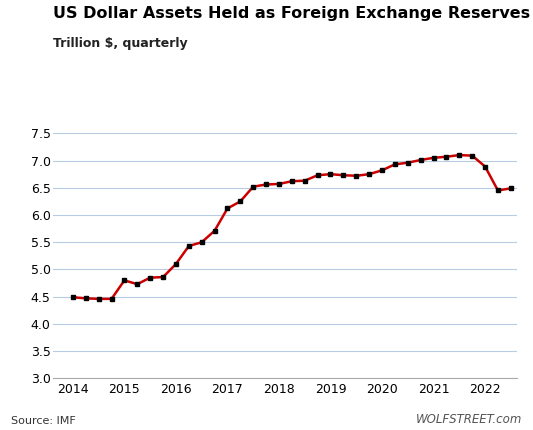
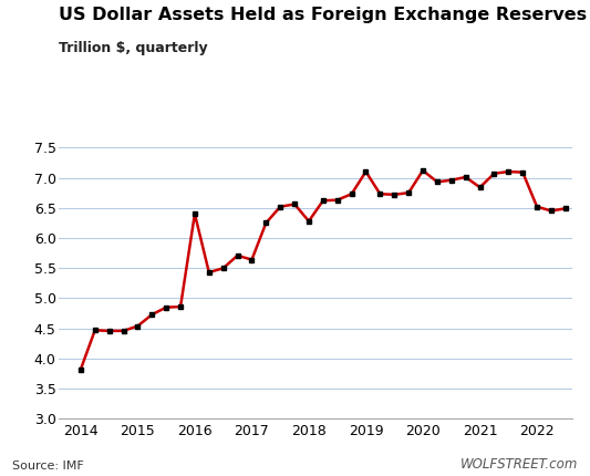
2014: 4.49 -> 3.82
2015: 4.80 -> 4.54
2016: 5.10 -> 6.40
2017: 6.12 -> 5.64
2018: 6.57 -> 6.28
2019: 6.75 -> 7.10
2020: 6.82 -> 7.12
2021: 7.05 -> 6.84
2022: 6.89 -> 6.52
